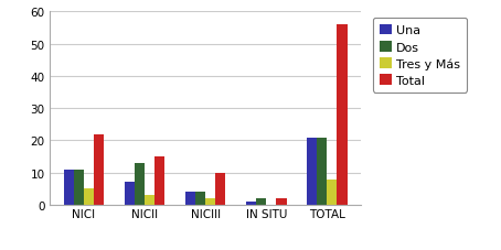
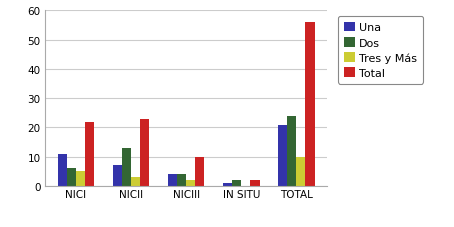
Dos/NICI: 11 -> 6
Total/NICII: 15 -> 23
Dos/TOTAL: 21 -> 24
Tres y Más/TOTAL: 8 -> 10
